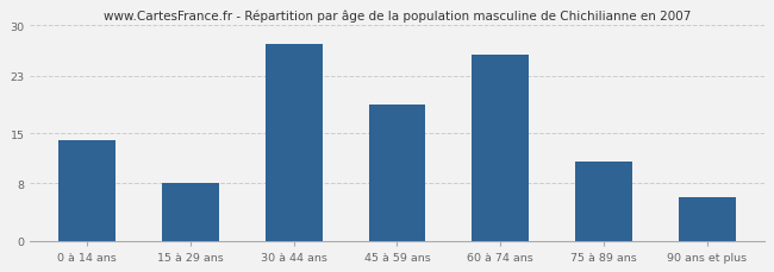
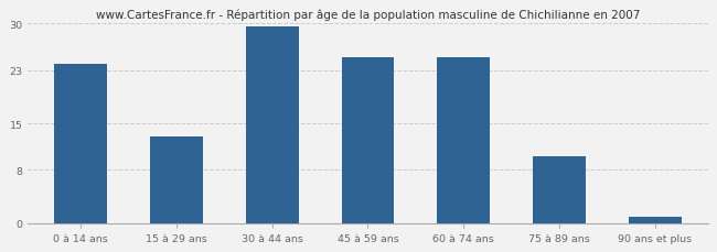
0 à 14 ans: 14.0 -> 24.0
15 à 29 ans: 8.0 -> 13.0
30 à 44 ans: 27.4 -> 29.5
45 à 59 ans: 19.0 -> 25.0
60 à 74 ans: 26.0 -> 25.0
75 à 89 ans: 11.0 -> 10.0
90 ans et plus: 6.0 -> 1.0
